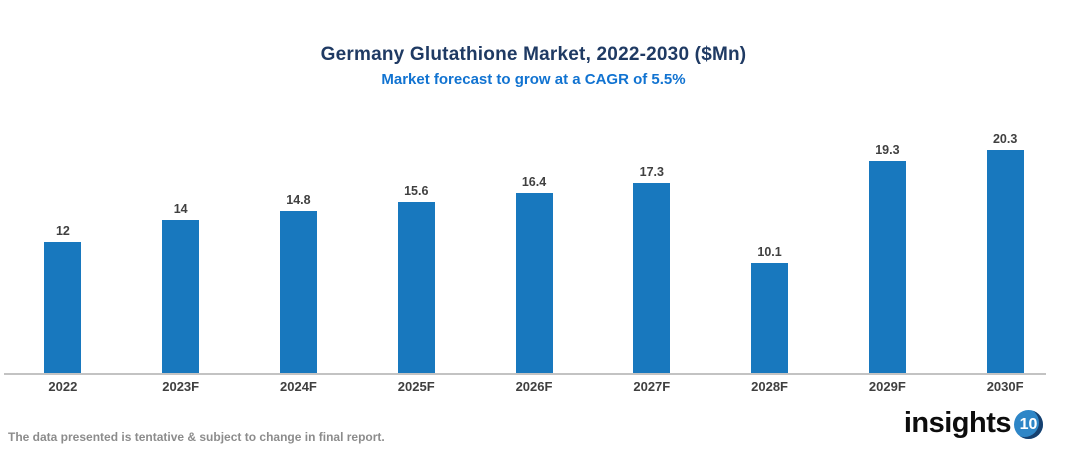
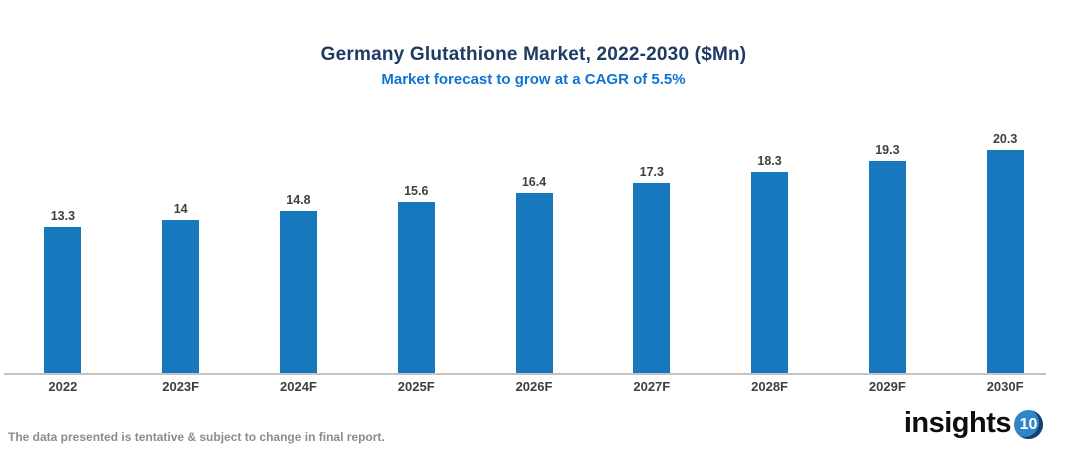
2022: 12 -> 13.3
2028F: 10.1 -> 18.3
